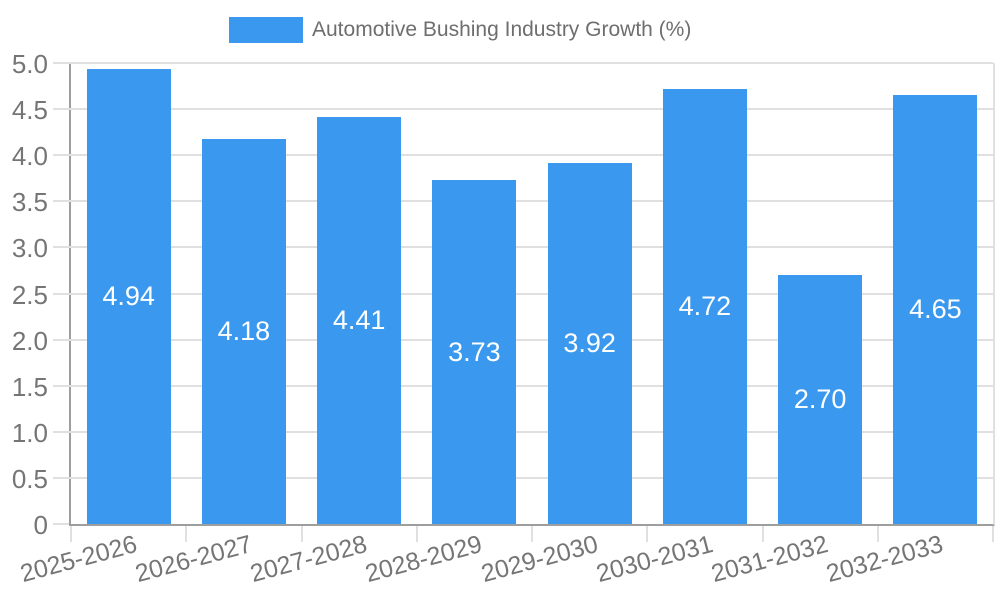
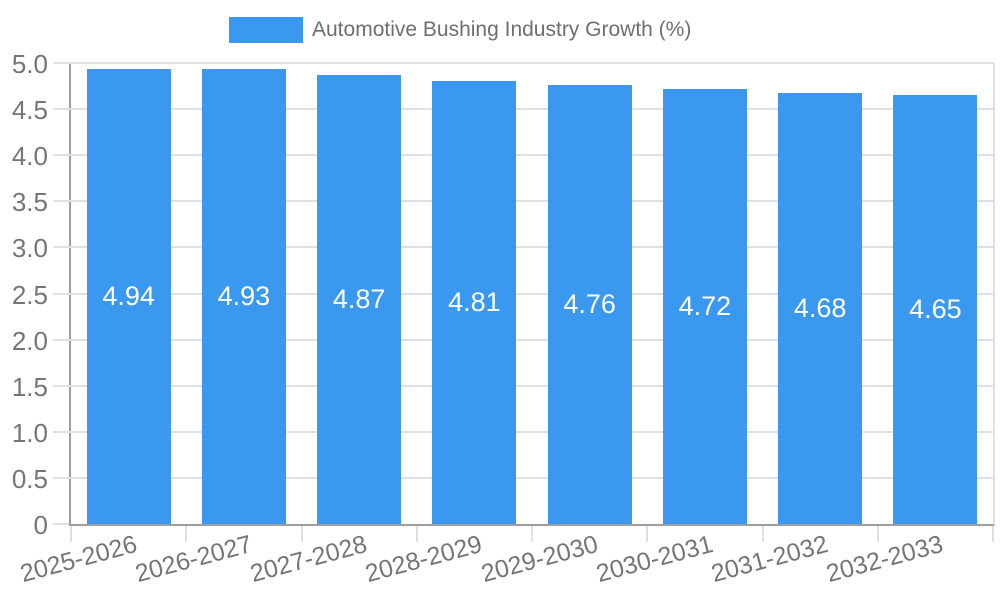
2026-2027: 4.18 -> 4.93
2027-2028: 4.41 -> 4.87
2028-2029: 3.73 -> 4.81
2029-2030: 3.92 -> 4.76
2031-2032: 2.70 -> 4.68
